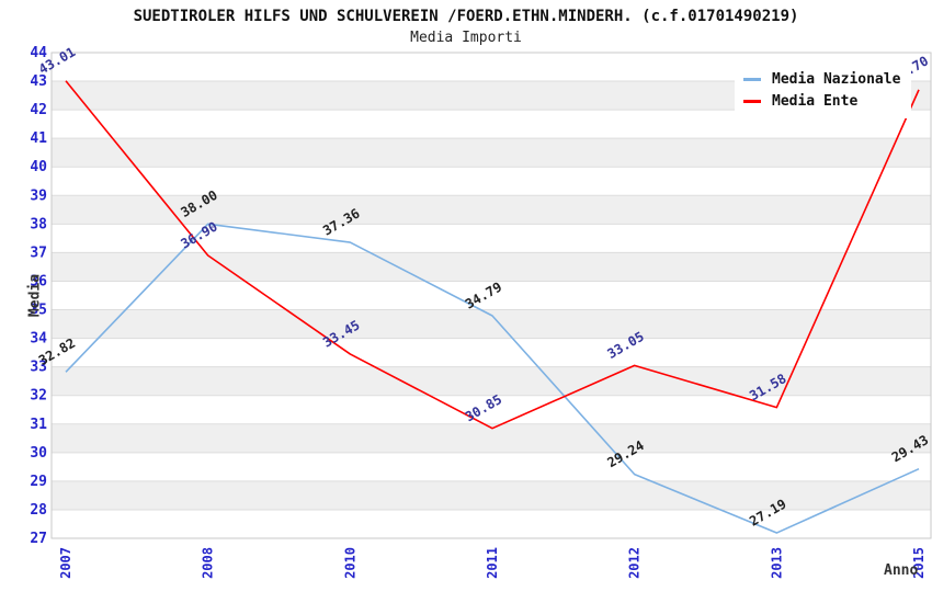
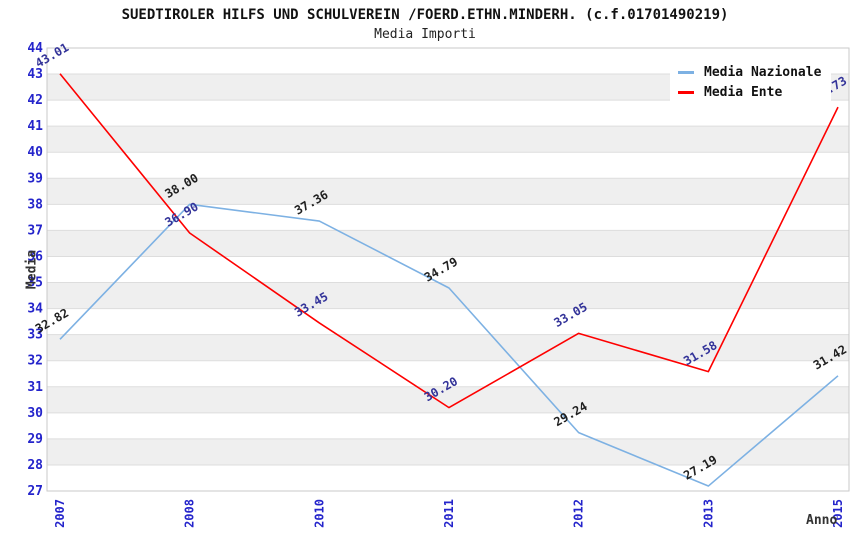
Media Ente/2011: 30.85 -> 30.20
Media Nazionale/2015: 29.43 -> 31.42
Media Ente/2015: 42.70 -> 41.73
